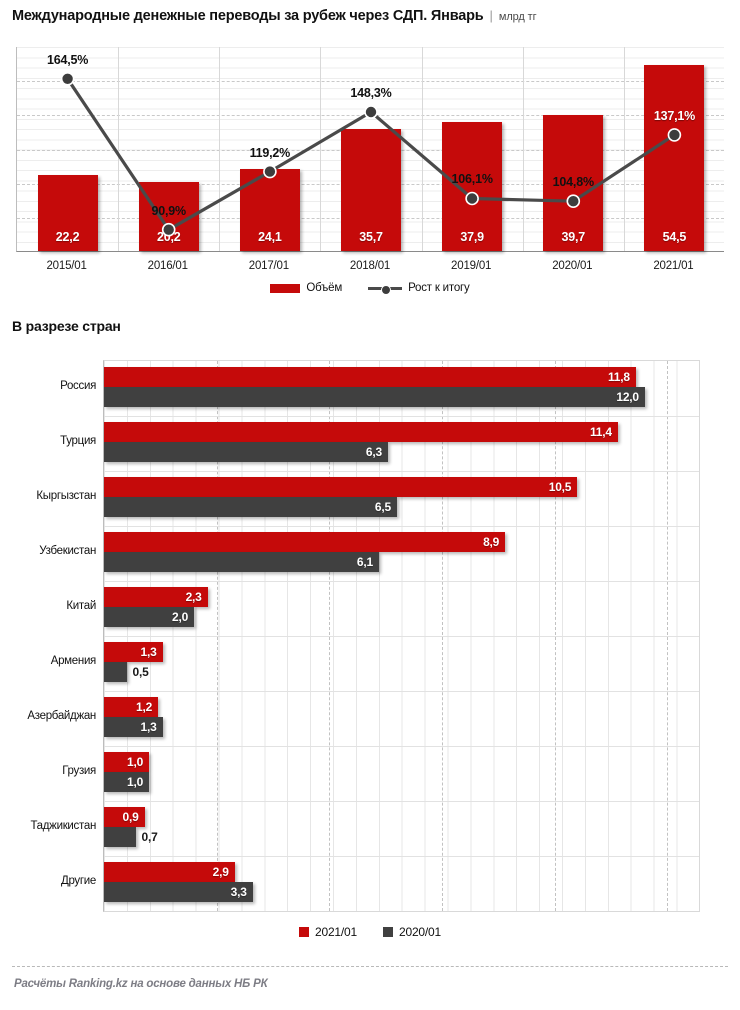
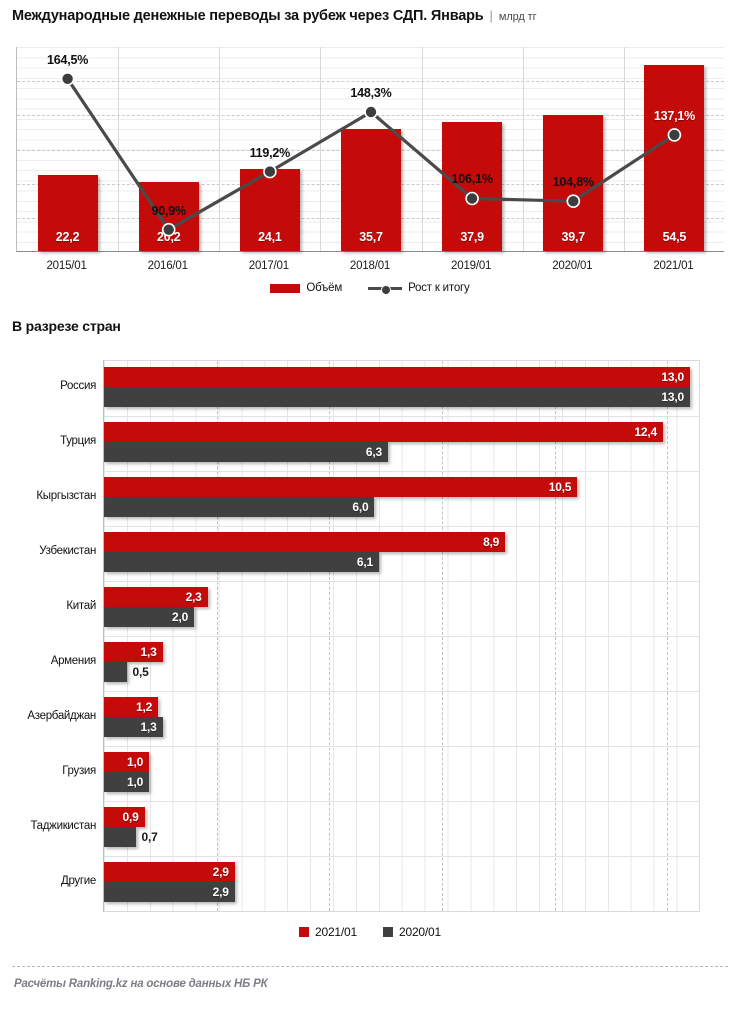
В разрезе стран/2021/01/Россия: 11,8 -> 13,0
В разрезе стран/2020/01/Россия: 12,0 -> 13,0
В разрезе стран/2021/01/Турция: 11,4 -> 12,4
В разрезе стран/2020/01/Кыргызстан: 6,5 -> 6,0
В разрезе стран/2020/01/Другие: 3,3 -> 2,9
